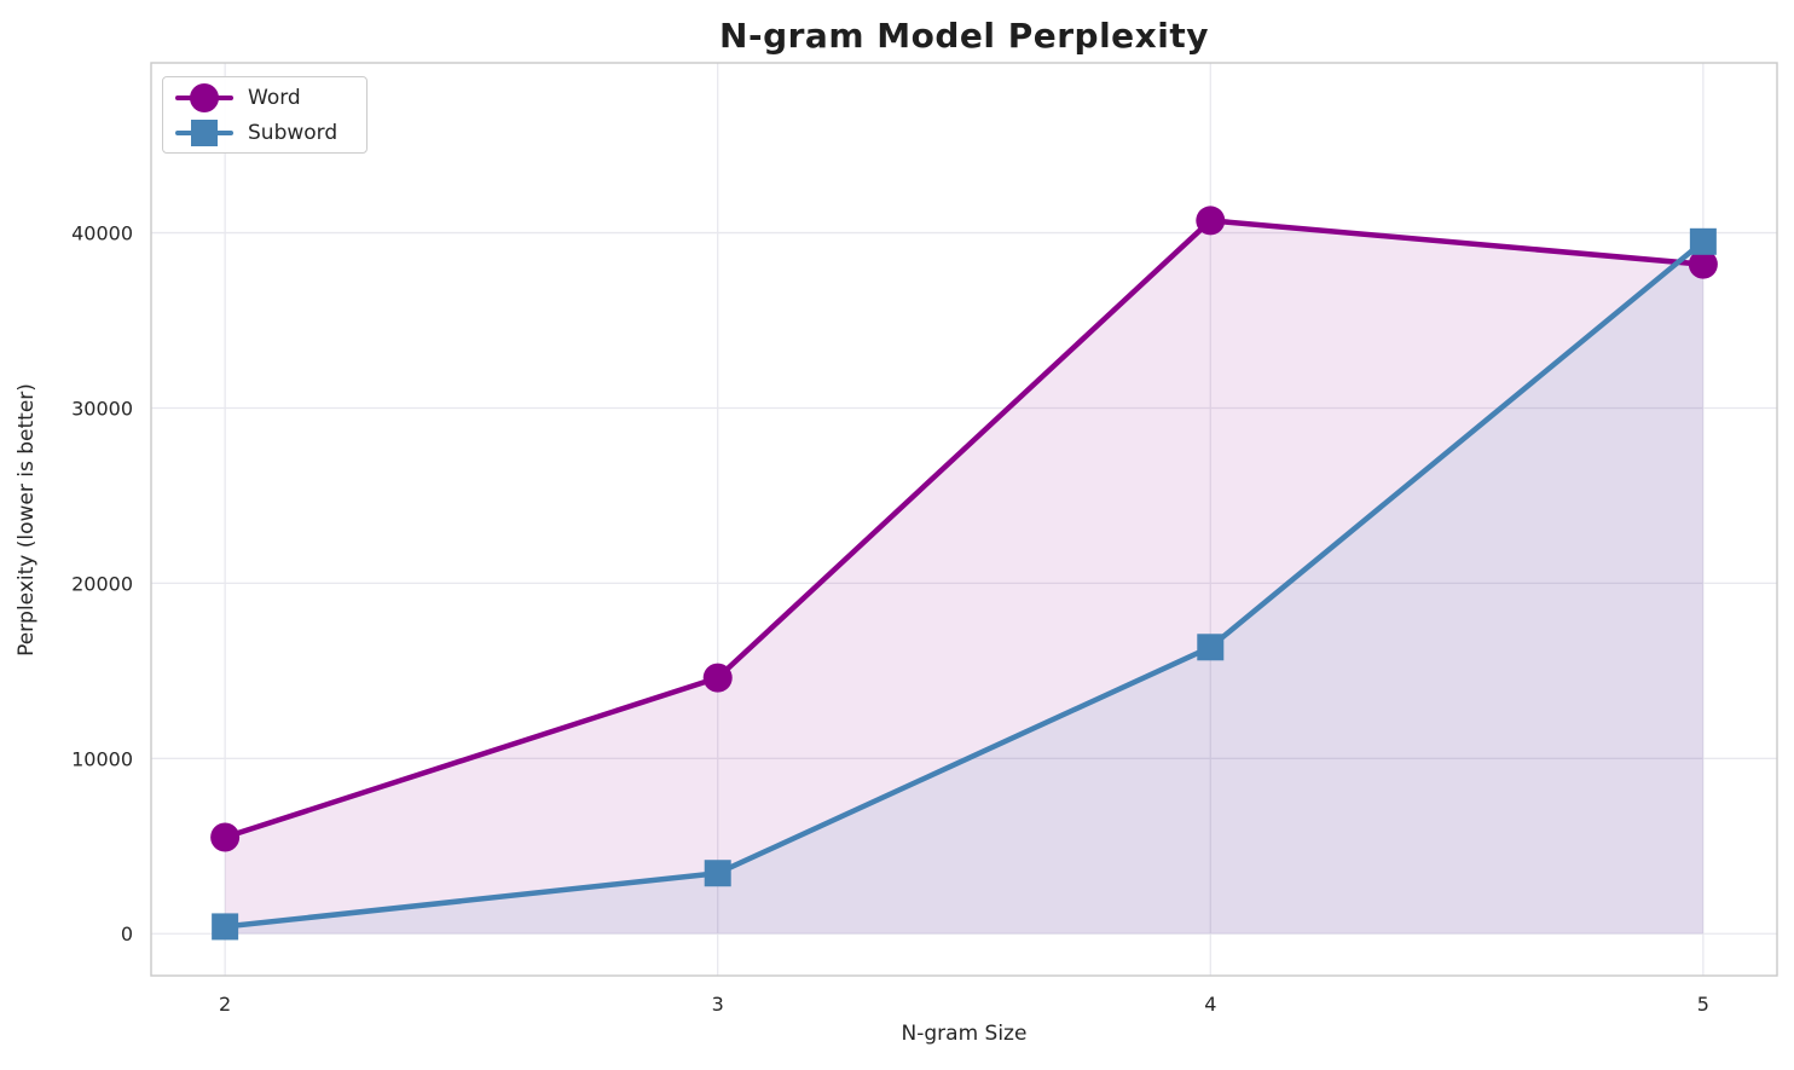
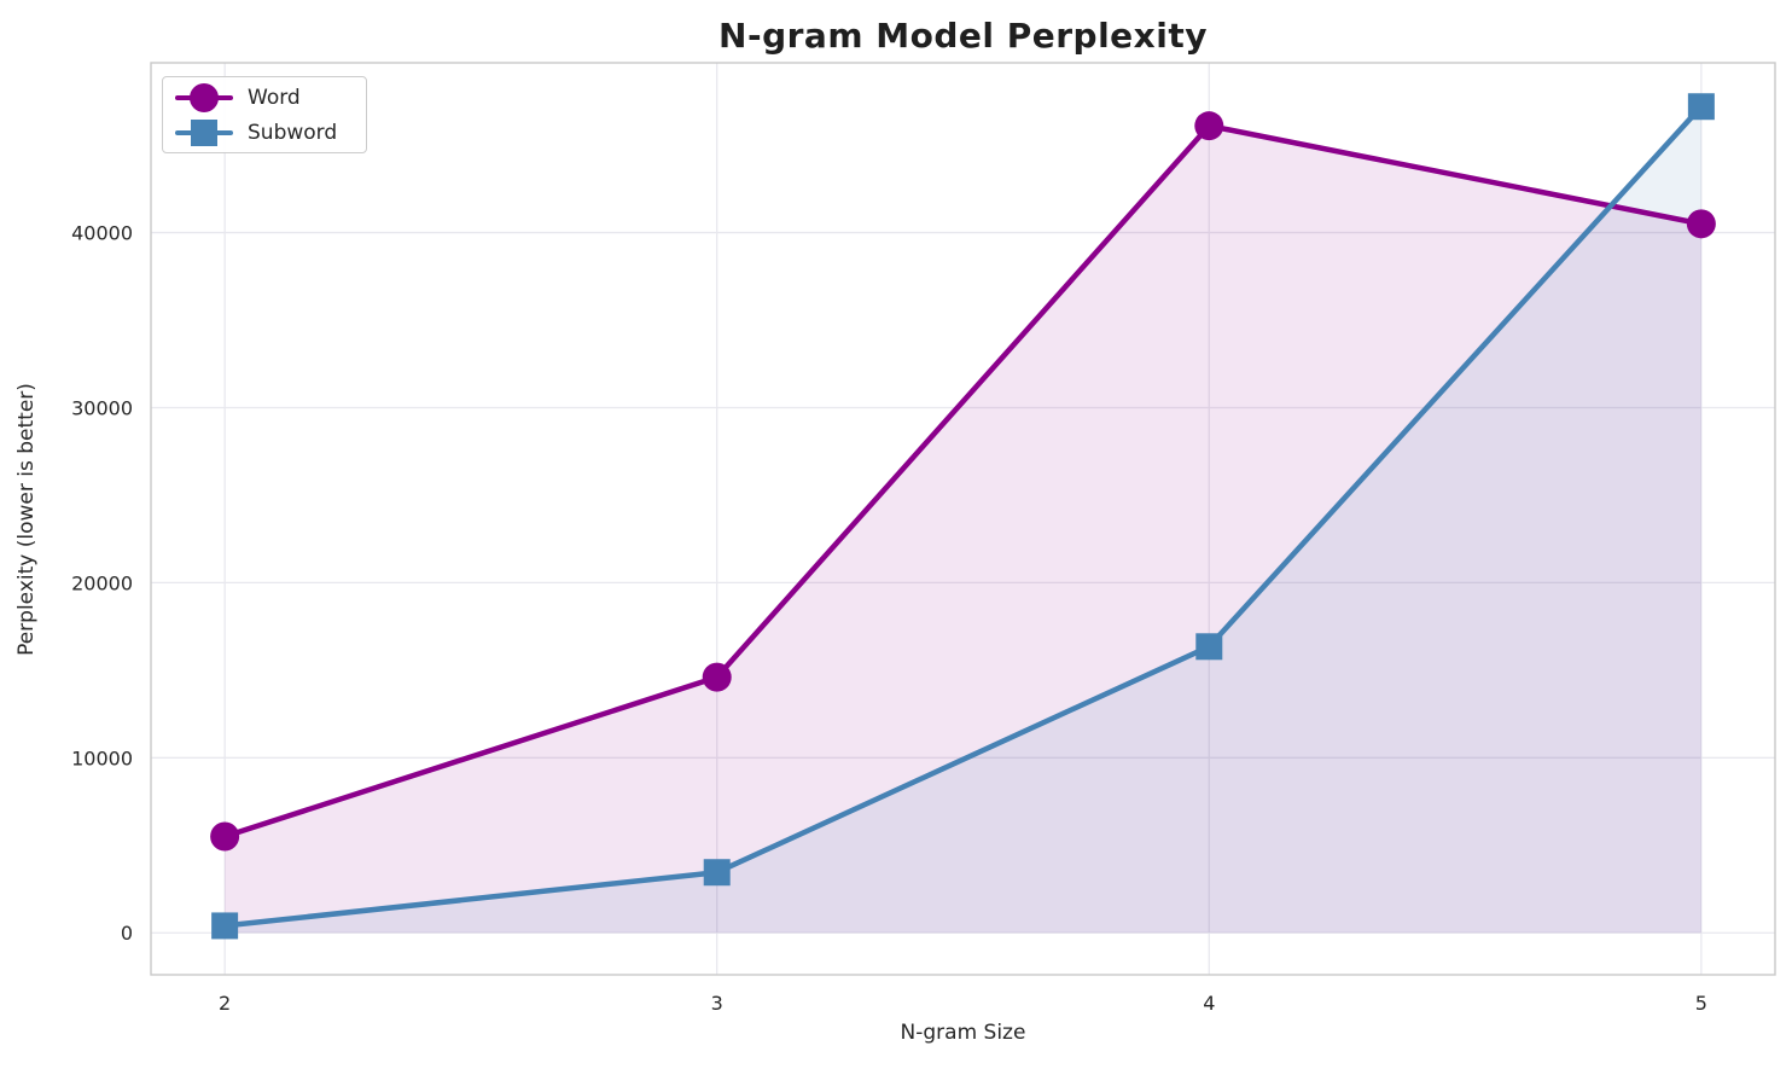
Word/4: 40700 -> 46100
Word/5: 38200 -> 40500
Subword/5: 39500 -> 47200
